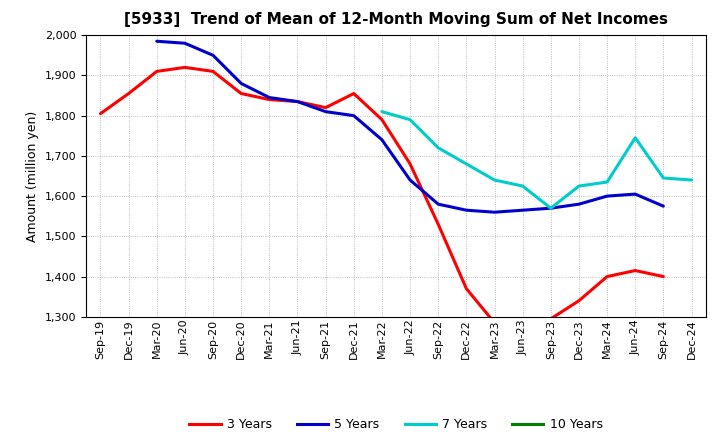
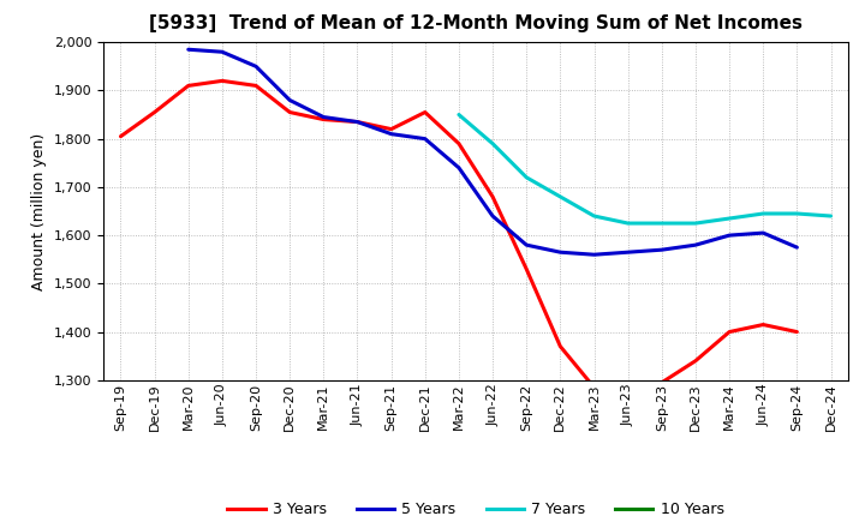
7 Years/Mar-22: 1,810 -> 1,850
7 Years/Sep-23: 1,570 -> 1,625
7 Years/Jun-24: 1,745 -> 1,645
